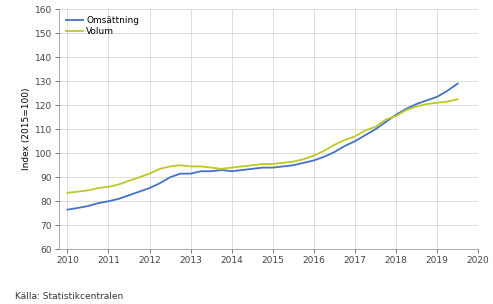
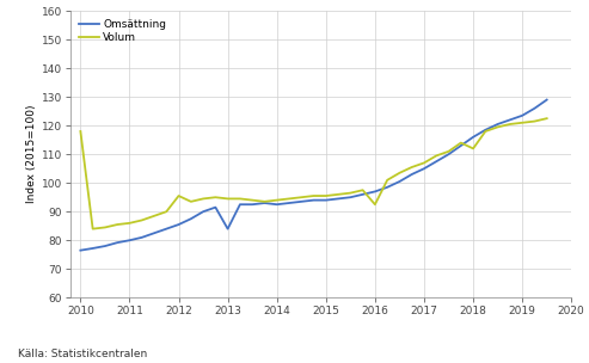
Volum/2010: 83.5 -> 118.0
Volum/2012: 91.5 -> 95.5
Omsättning/2013: 91.5 -> 84.0
Volum/2016: 99.0 -> 92.5
Volum/2018: 115.5 -> 112.0
